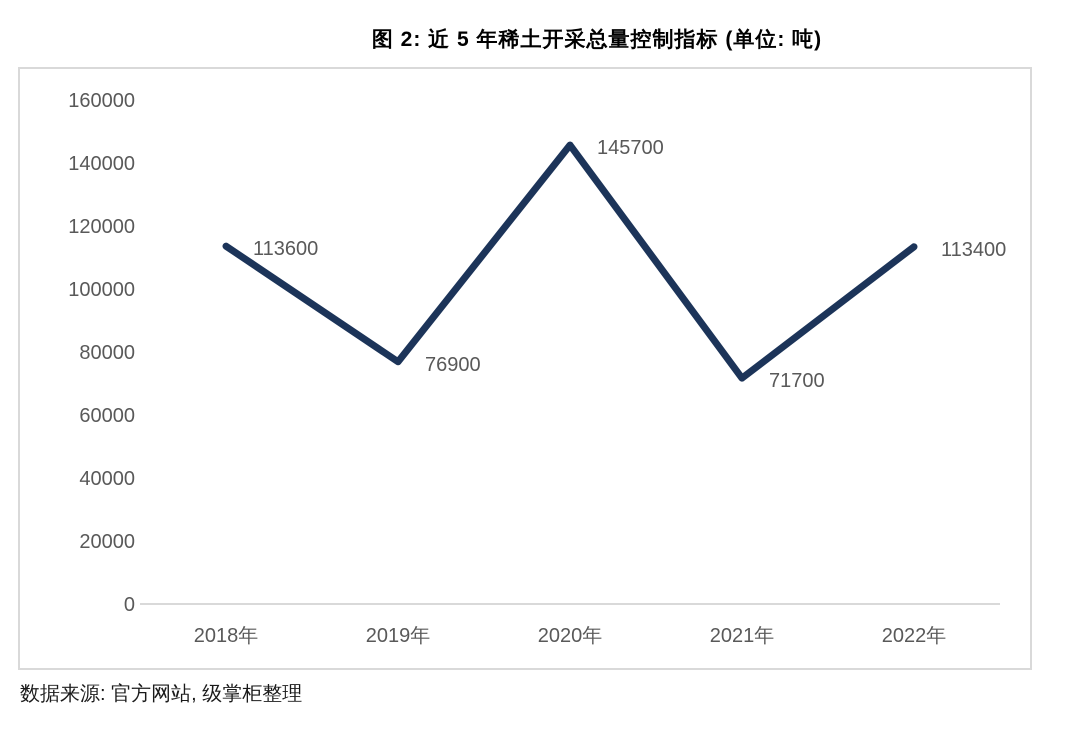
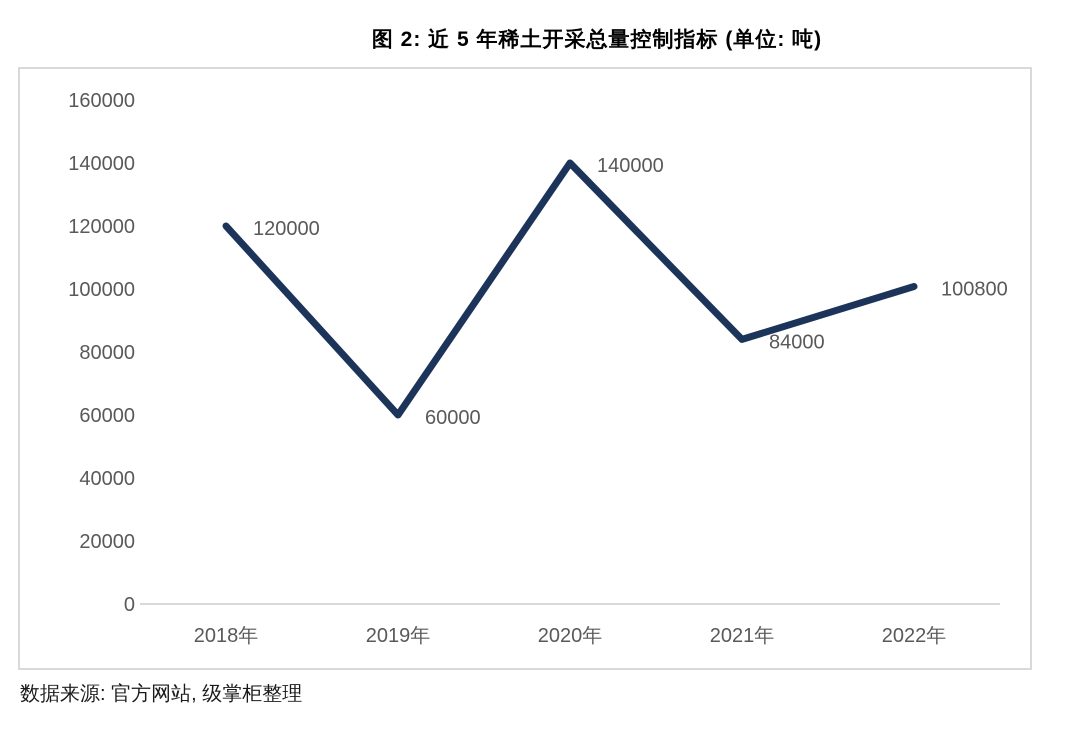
2018年: 113600 -> 120000
2019年: 76900 -> 60000
2020年: 145700 -> 140000
2021年: 71700 -> 84000
2022年: 113400 -> 100800
